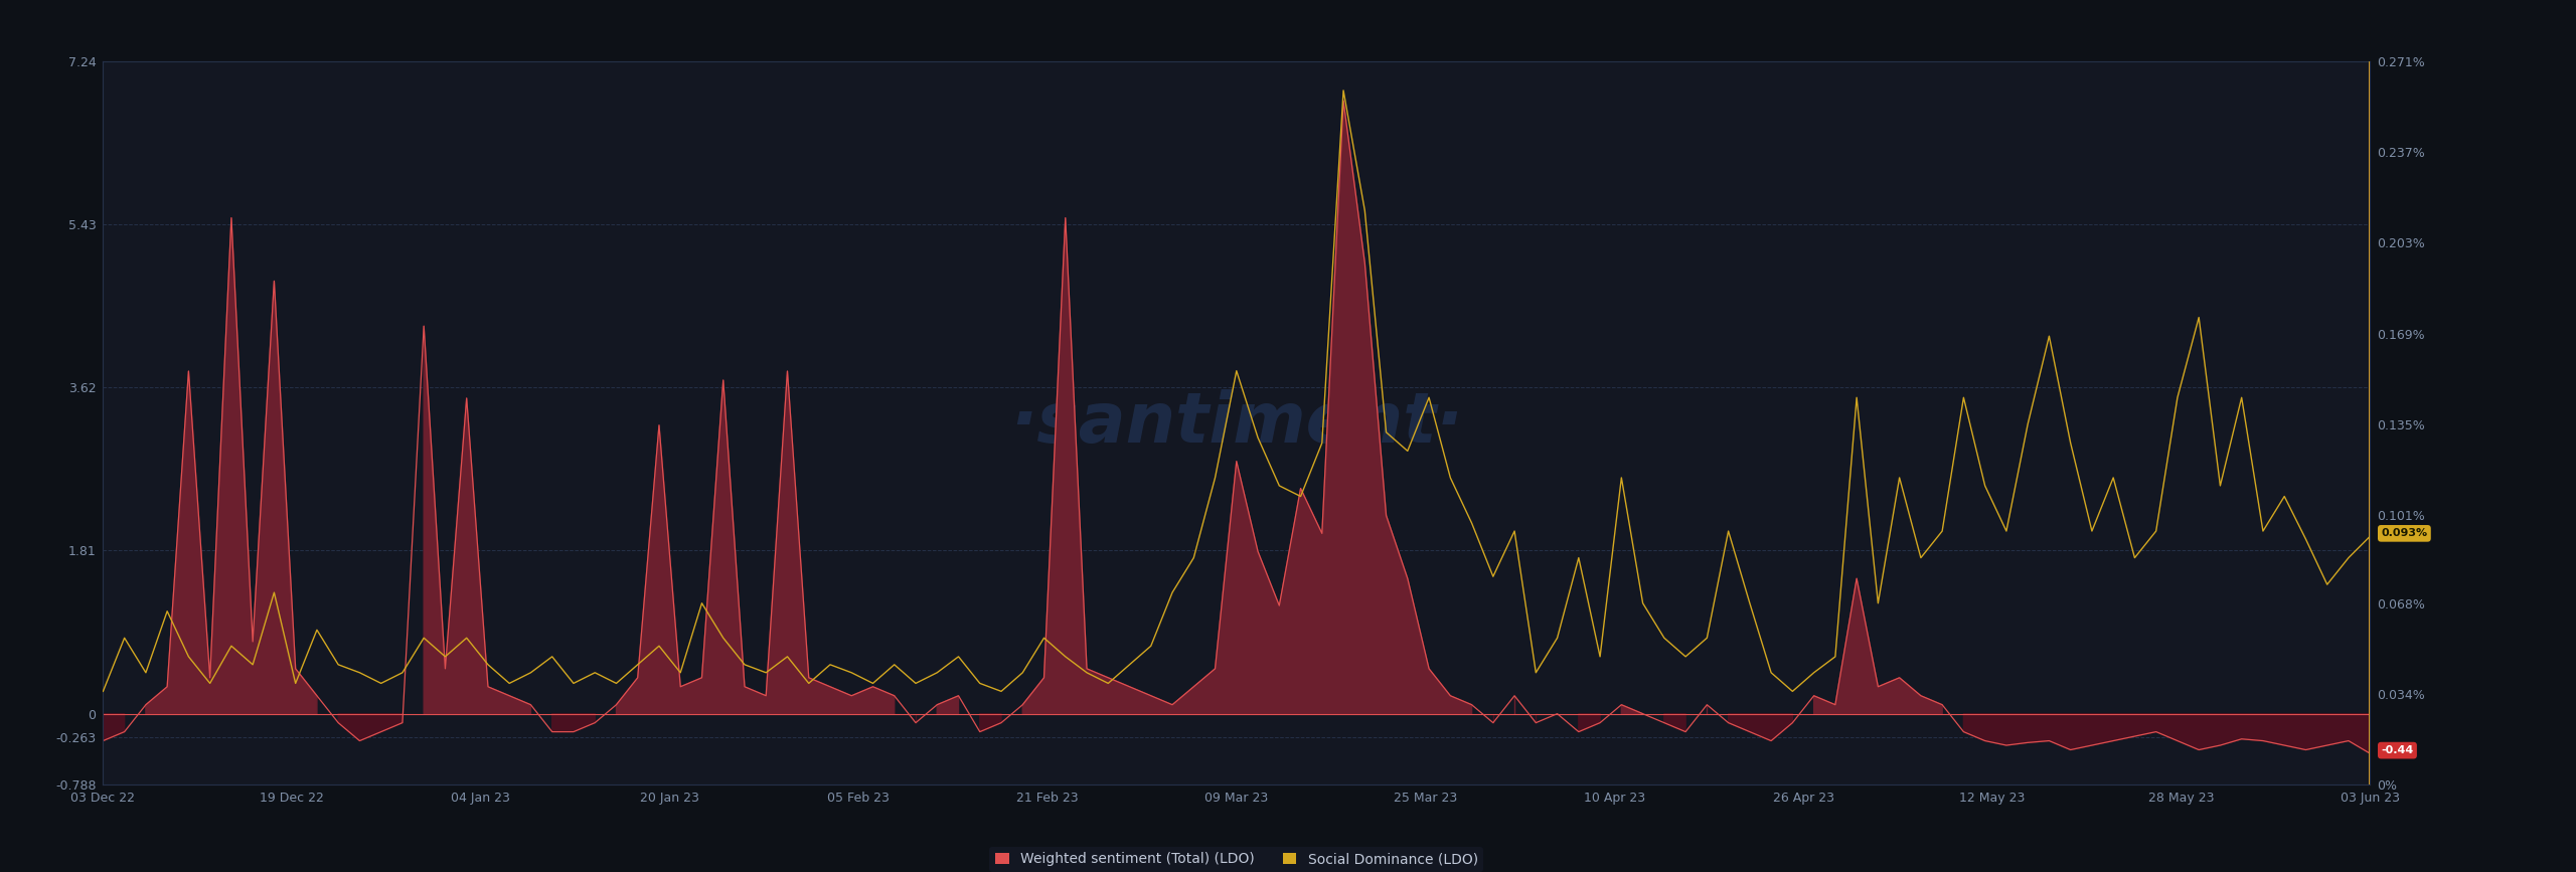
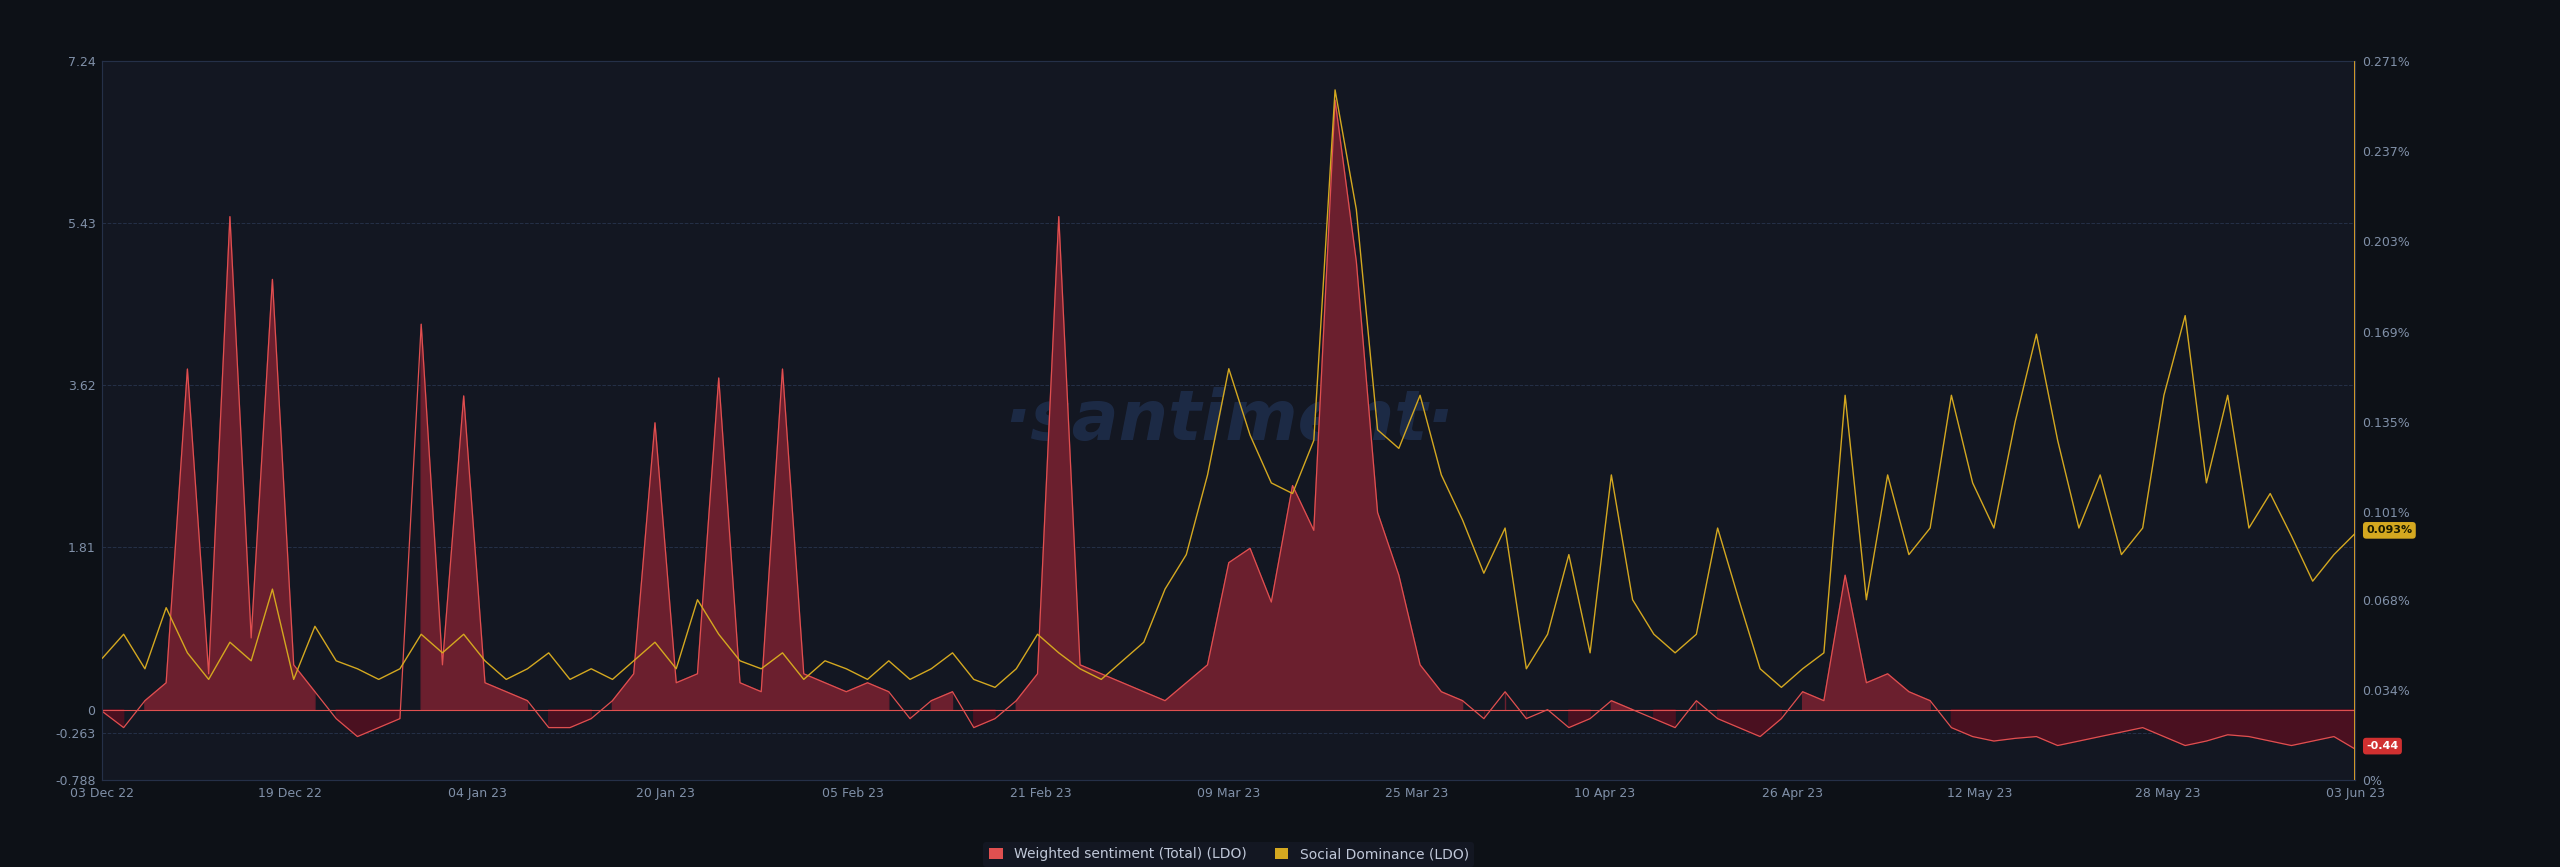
Weighted sentiment (Total) (LDO)/03 Dec 22: -0.30 -> -0.02
Social Dominance (LDO)/03 Dec 22: 0.035% -> 0.046%
Weighted sentiment (Total) (LDO)/09 Mar 23: 2.80 -> 1.64
